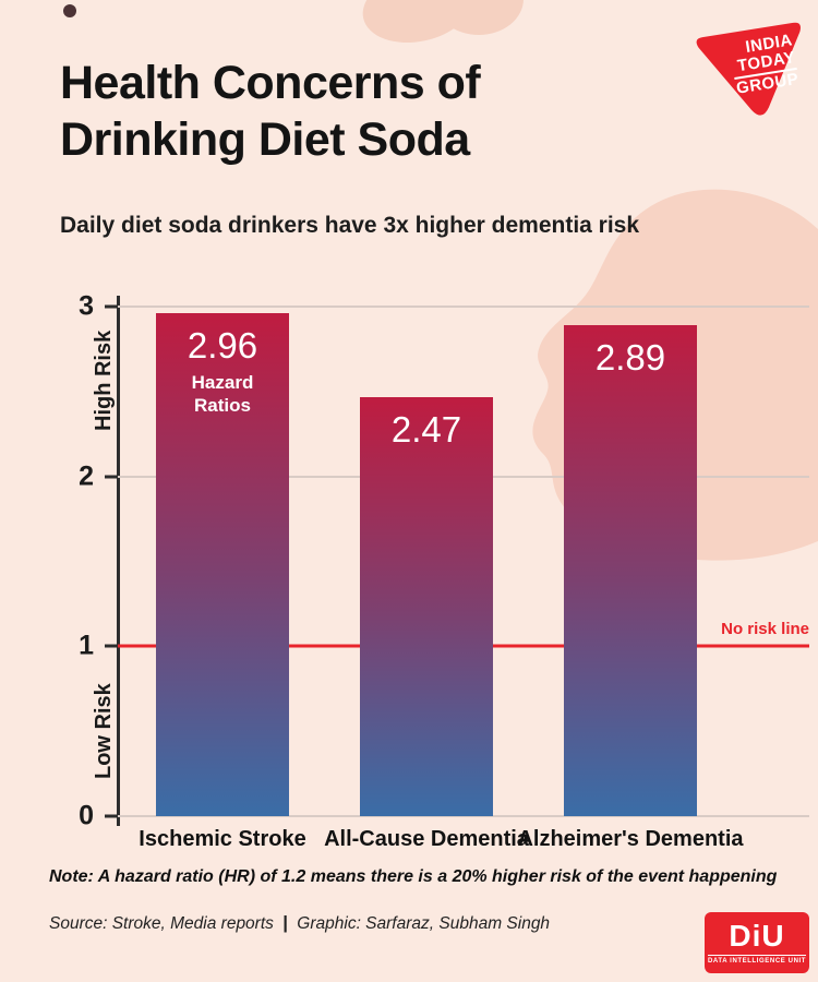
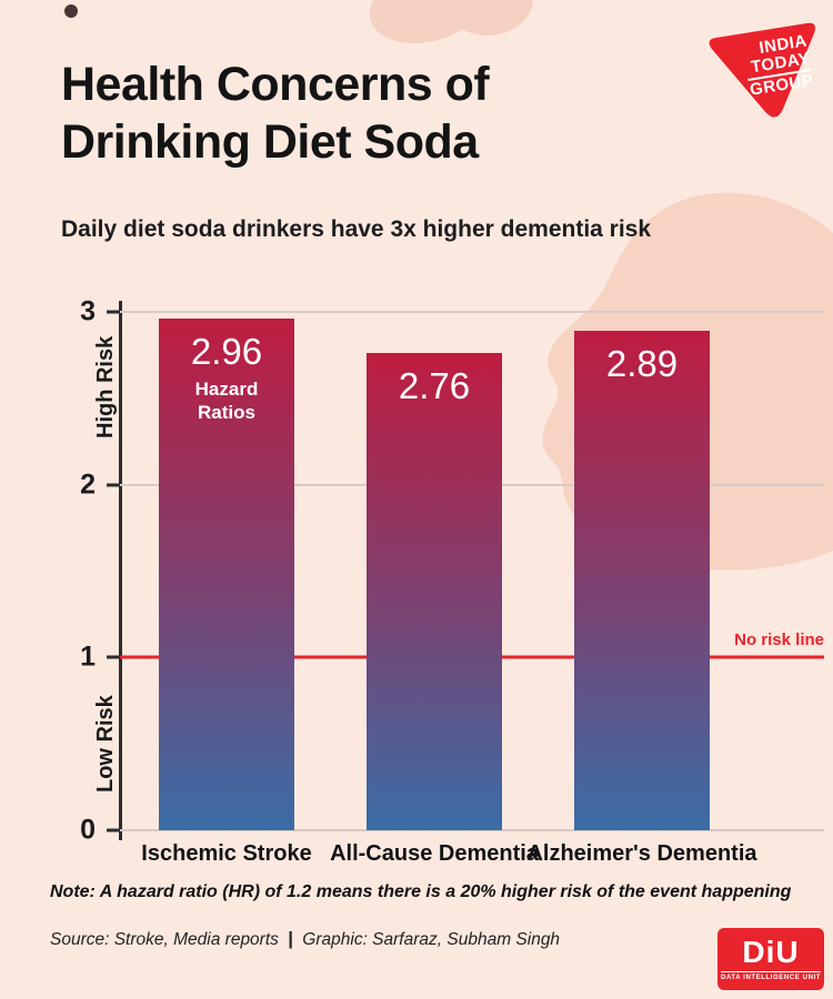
All-Cause Dementia: 2.47 -> 2.76
